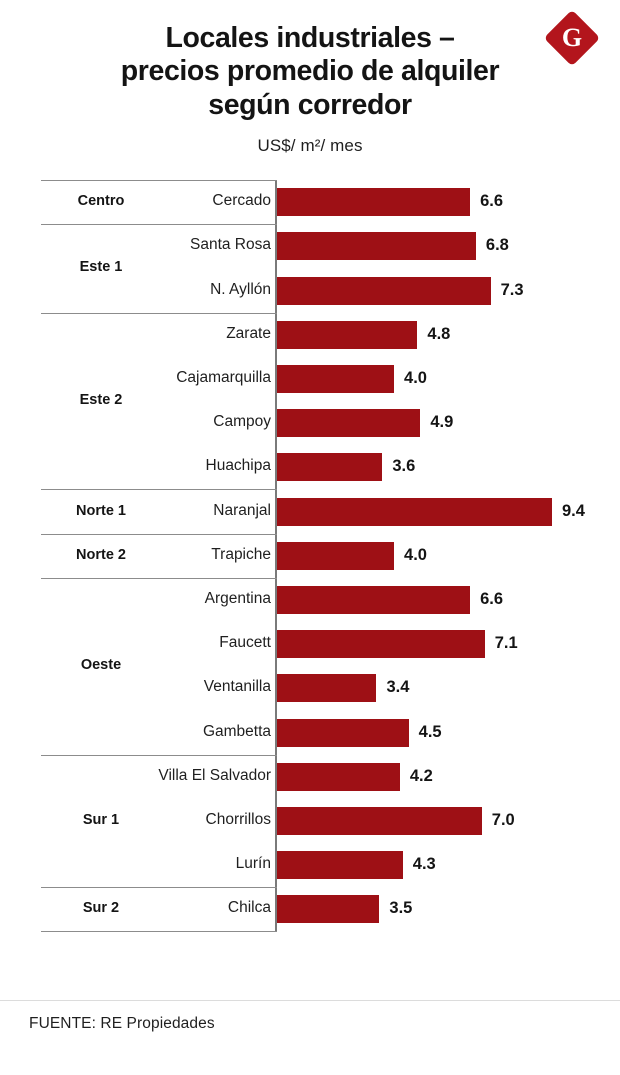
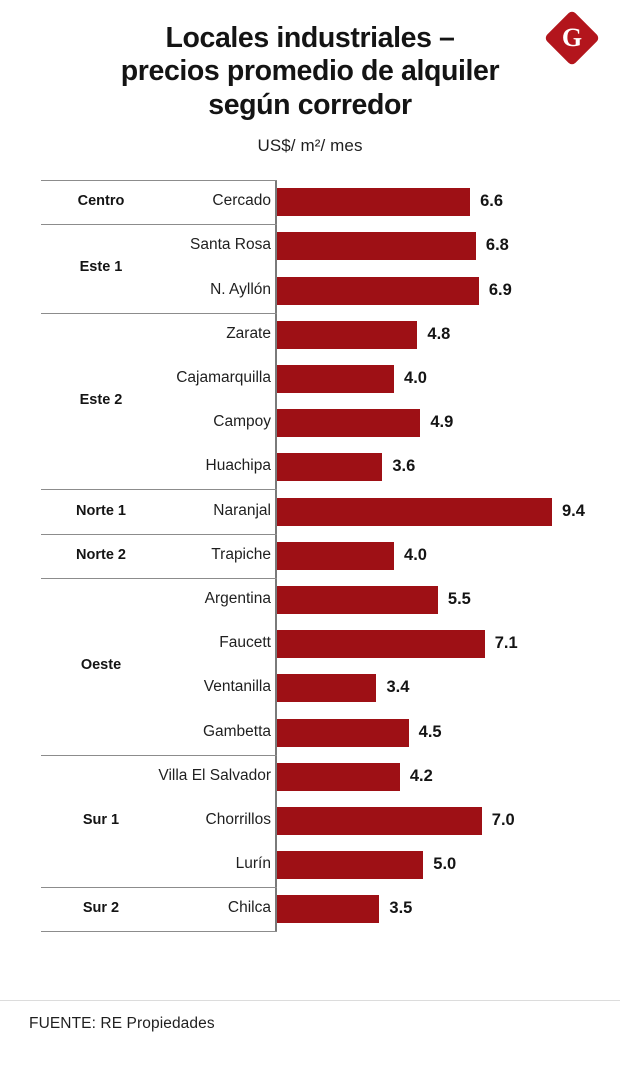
N. Ayllón: 7.3 -> 6.9
Argentina: 6.6 -> 5.5
Lurín: 4.3 -> 5.0
